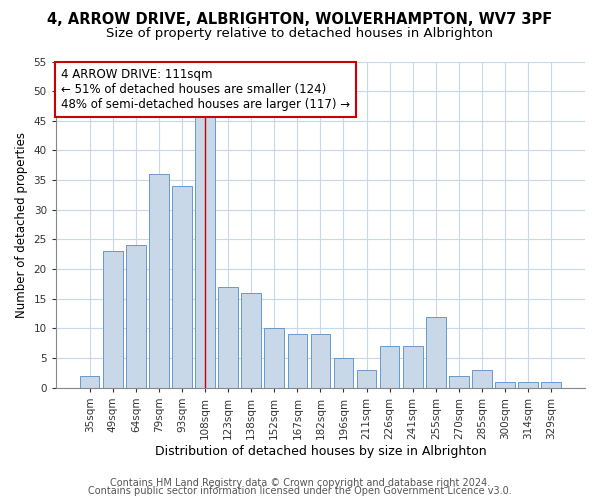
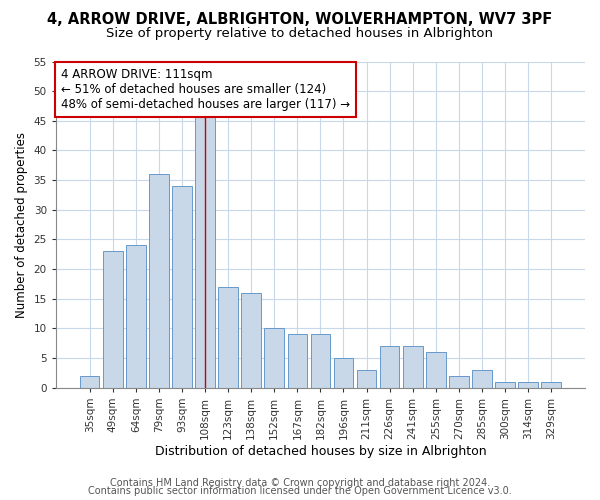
255sqm: 12 -> 6
